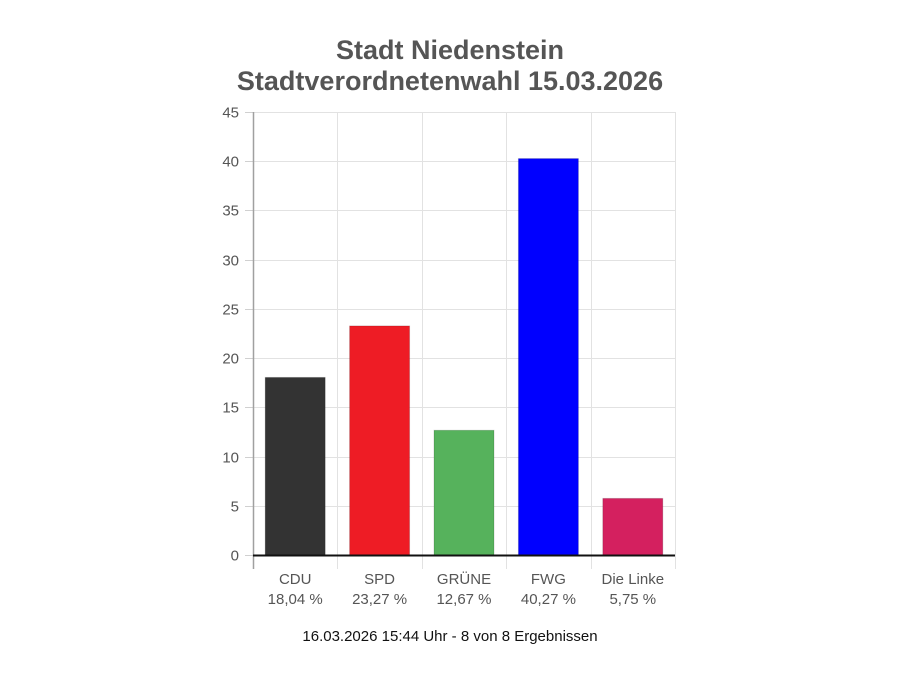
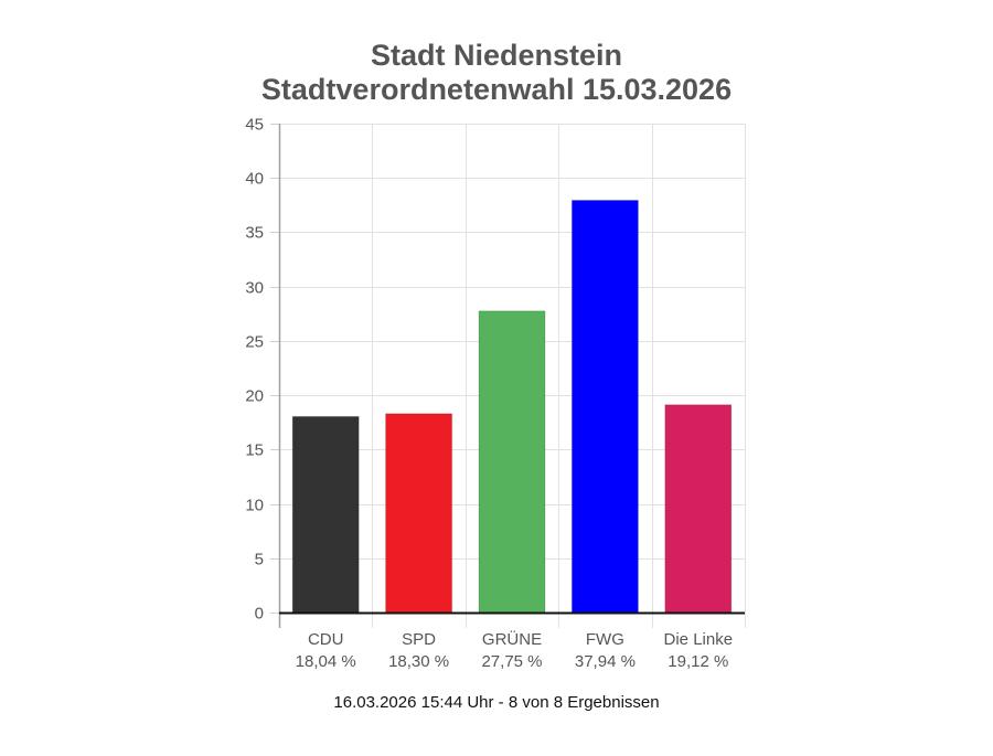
SPD: 23,27 -> 18,30
GRÜNE: 12,67 -> 27,75
FWG: 40,27 -> 37,94
Die Linke: 5,75 -> 19,12
